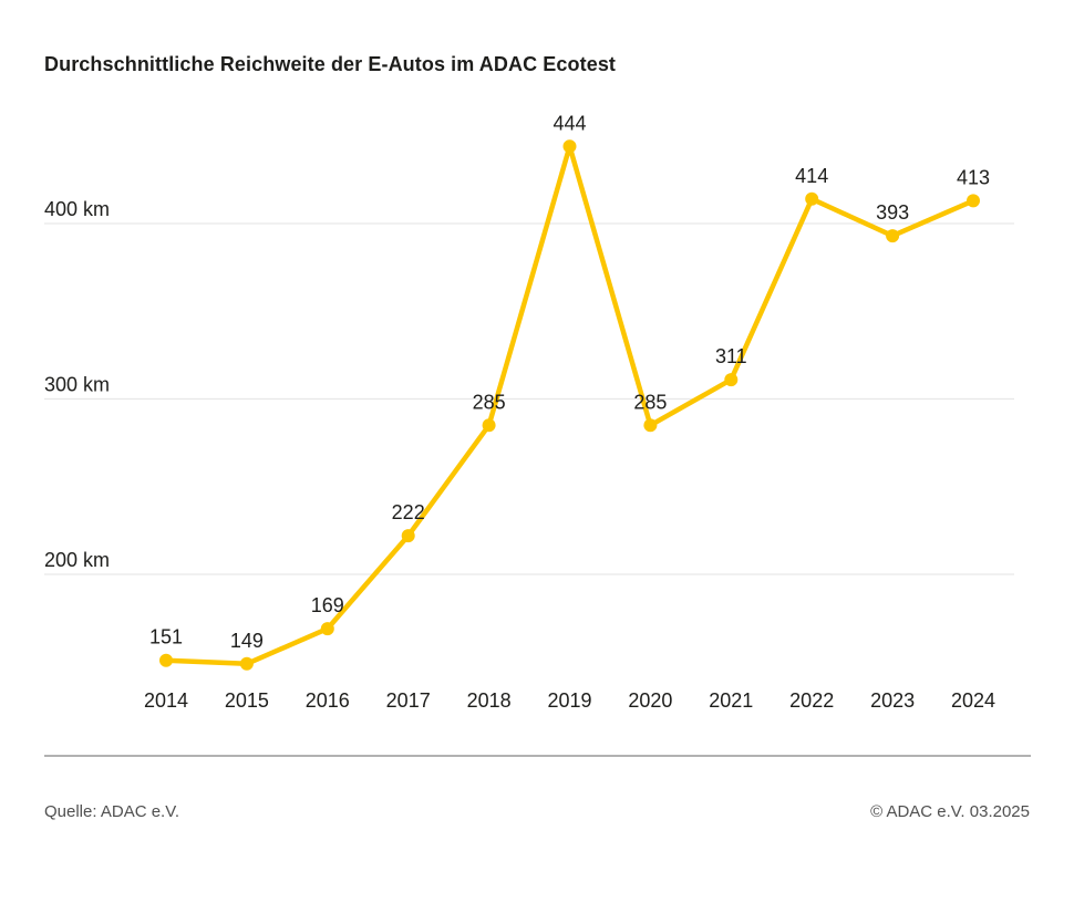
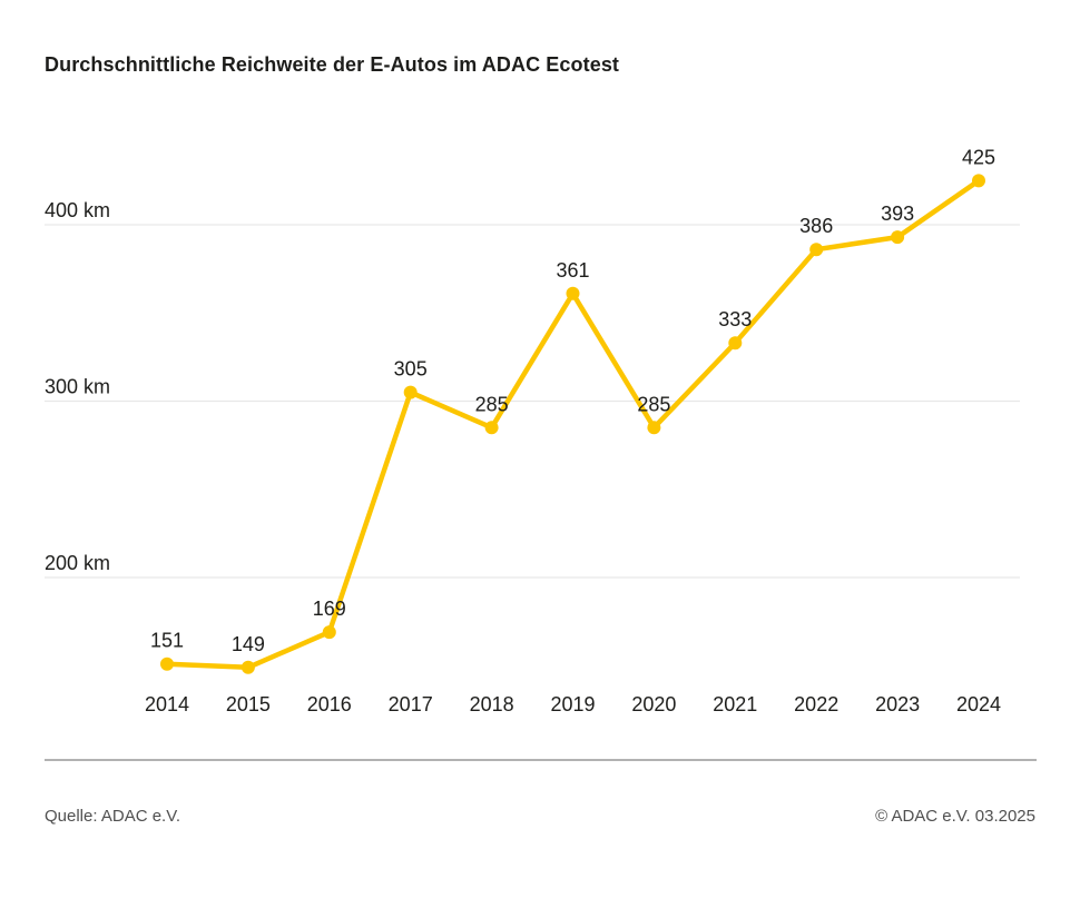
2017: 222 -> 305
2019: 444 -> 361
2021: 311 -> 333
2022: 414 -> 386
2024: 413 -> 425
